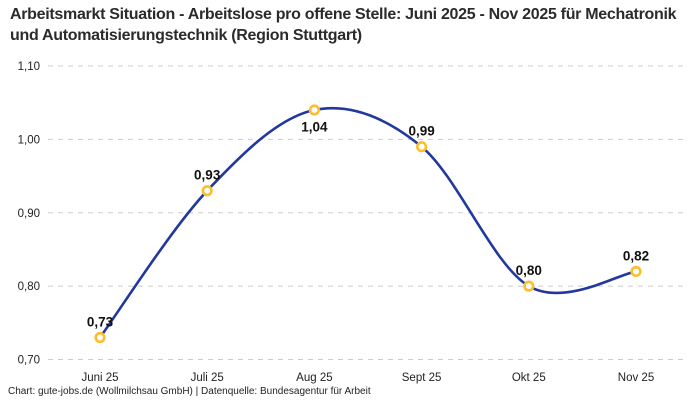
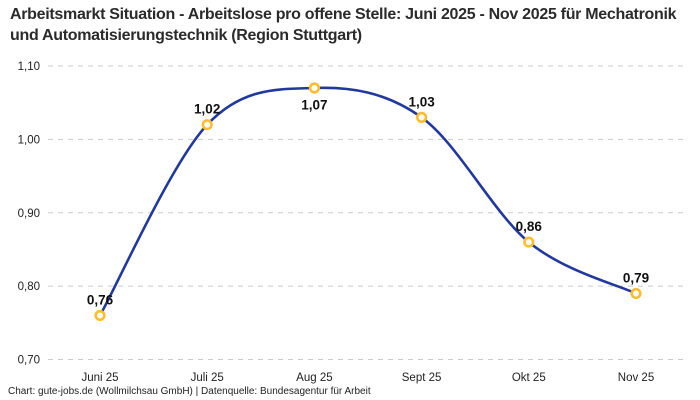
Juni 25: 0,73 -> 0,76
Juli 25: 0,93 -> 1,02
Aug 25: 1,04 -> 1,07
Sept 25: 0,99 -> 1,03
Okt 25: 0,80 -> 0,86
Nov 25: 0,82 -> 0,79
